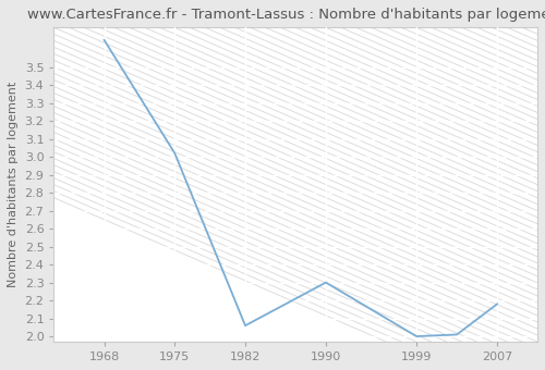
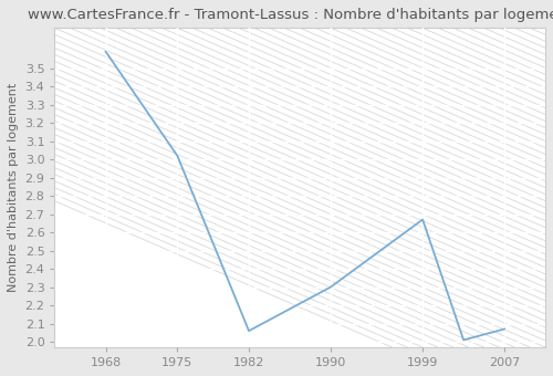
1968: 3.65 -> 3.59
1999: 2.00 -> 2.67
2007: 2.18 -> 2.07
